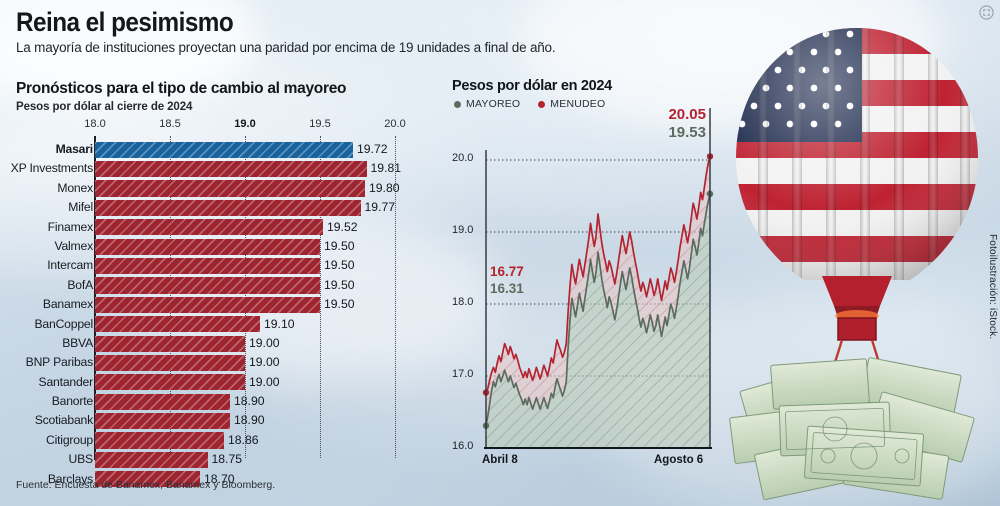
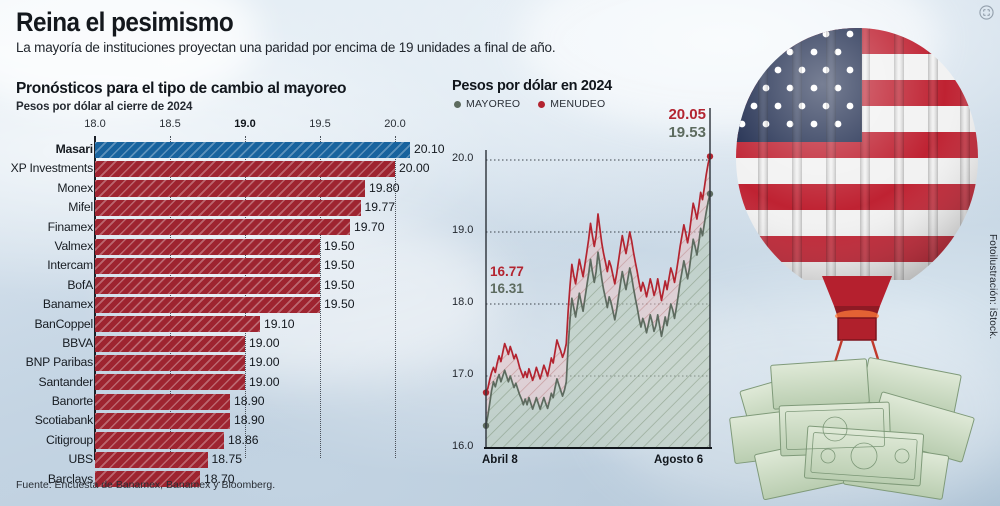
Pronósticos para el tipo de cambio al mayoreo/Masari: 19.72 -> 20.10
Pronósticos para el tipo de cambio al mayoreo/XP Investments: 19.81 -> 20.00
Pronósticos para el tipo de cambio al mayoreo/Finamex: 19.52 -> 19.70
